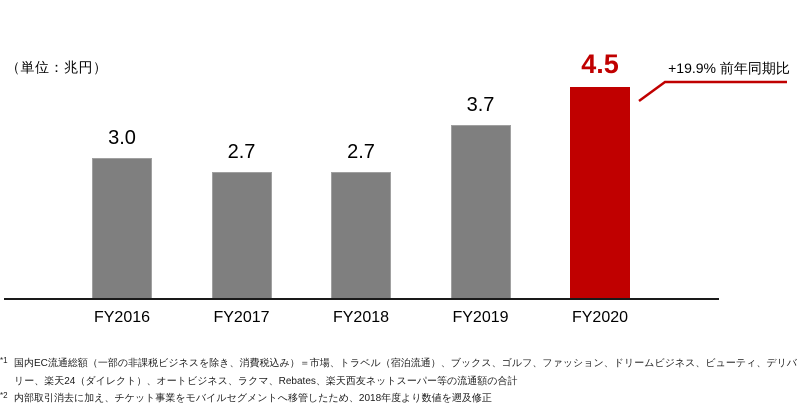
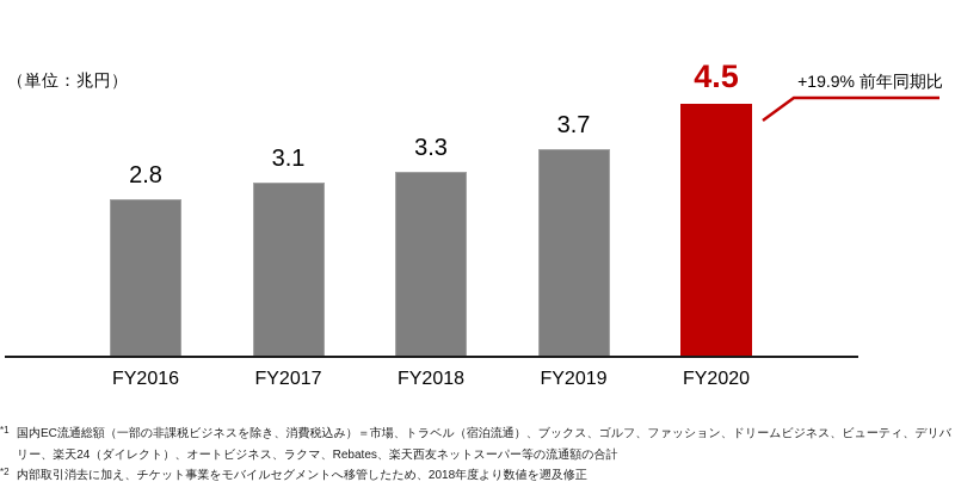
FY2016: 3.0 -> 2.8
FY2017: 2.7 -> 3.1
FY2018: 2.7 -> 3.3
